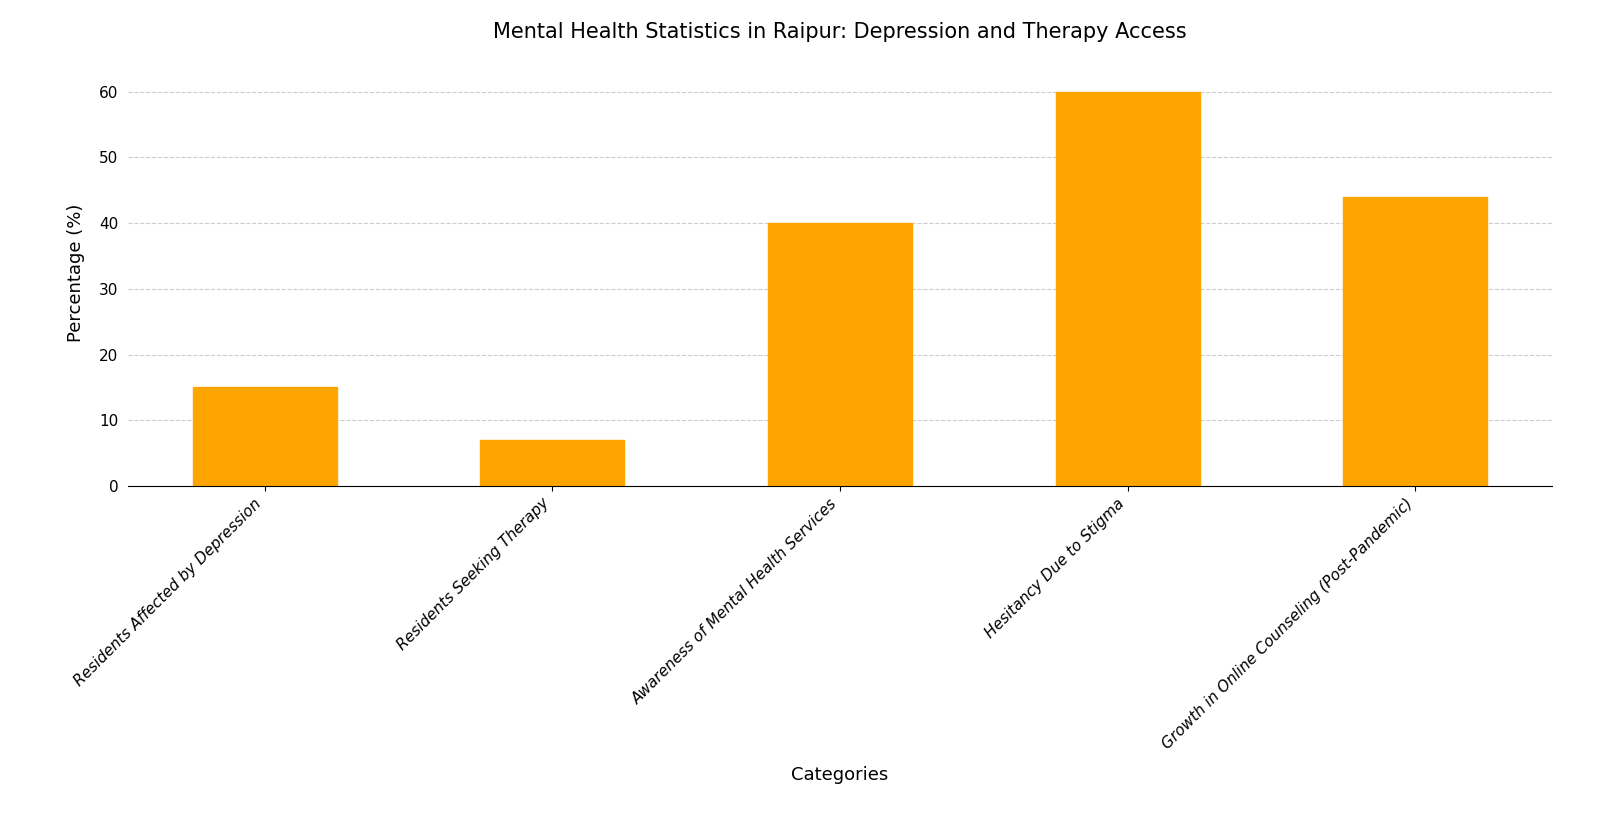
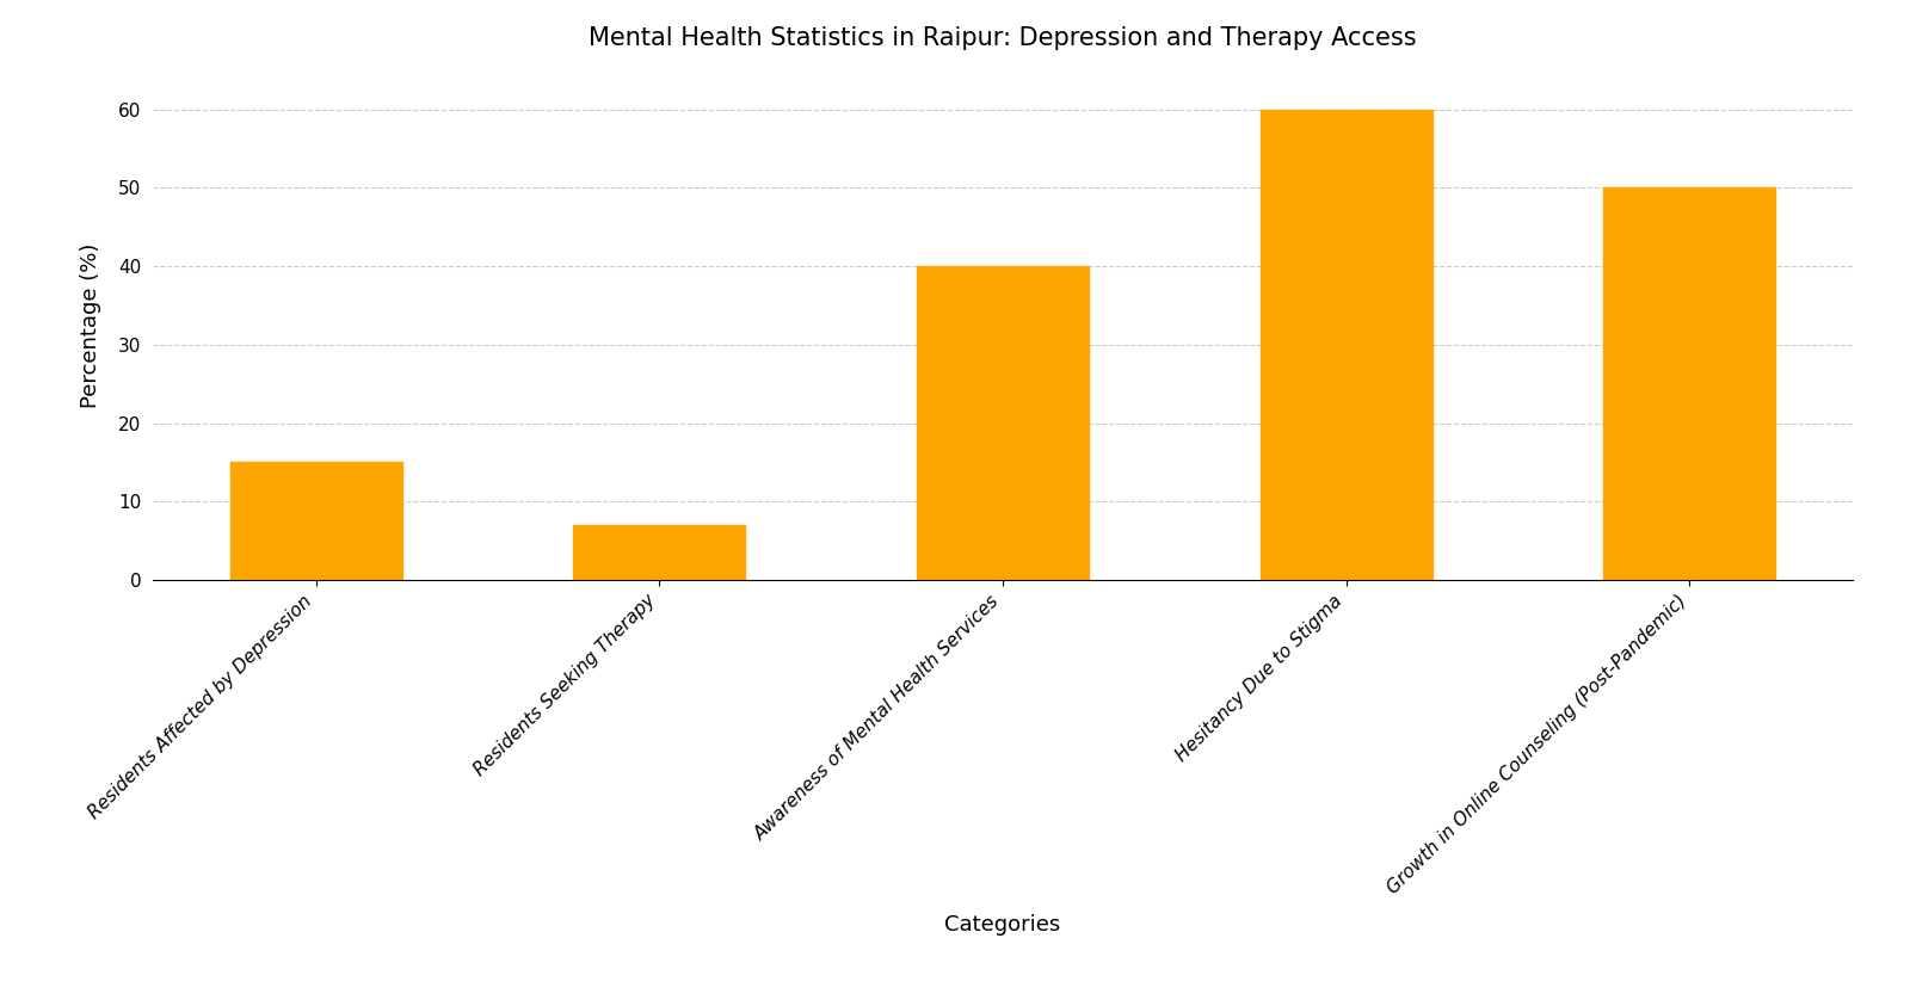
Growth in Online Counseling (Post-Pandemic): 44 -> 50
